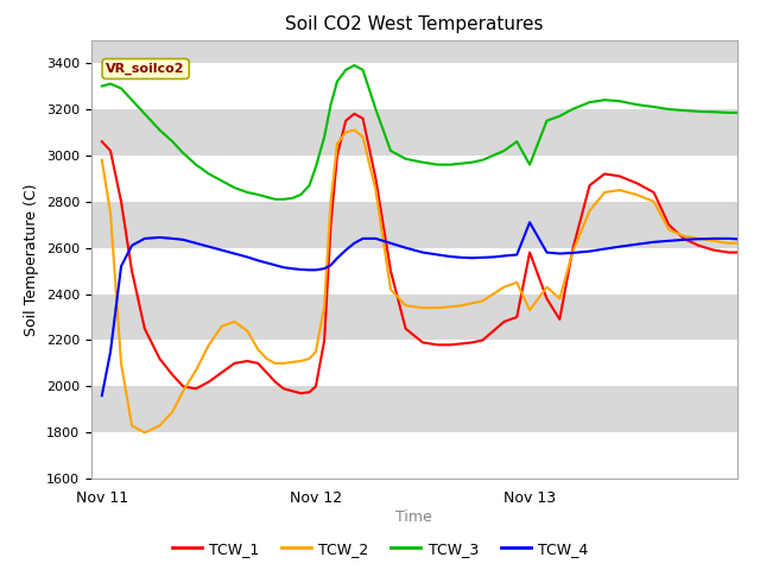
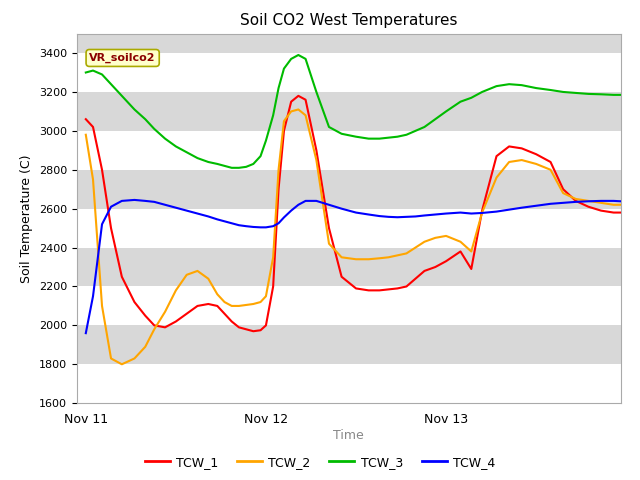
TCW_1/Nov 13: 2580 -> 2330
TCW_2/Nov 13: 2330 -> 2460
TCW_3/Nov 13: 2960 -> 3100
TCW_4/Nov 13: 2710 -> 2580
